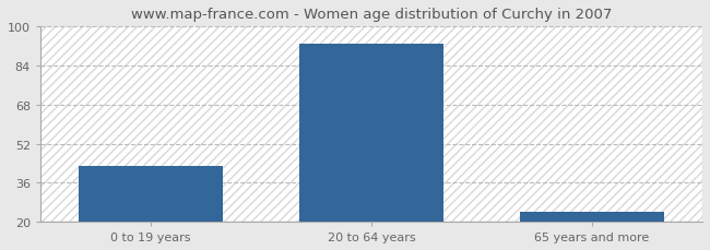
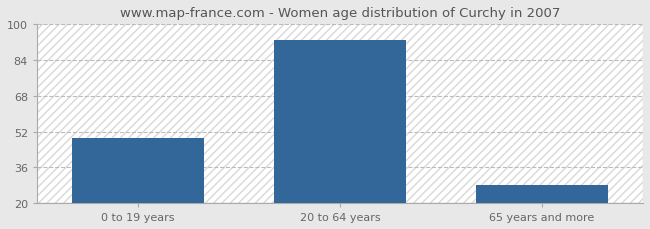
0 to 19 years: 43 -> 49
65 years and more: 24 -> 28
